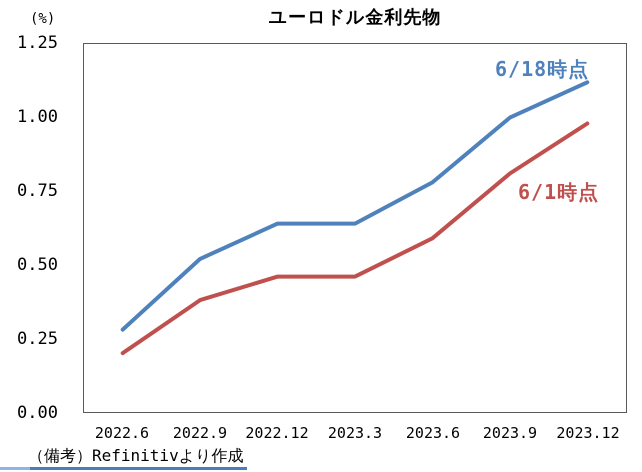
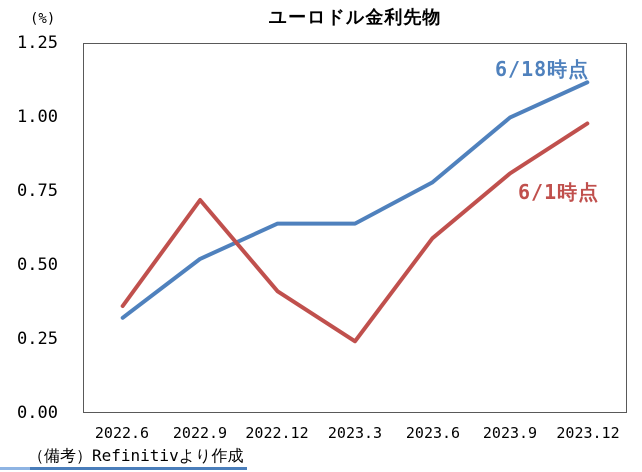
6/18時点/2022.6: 0.28 -> 0.32
6/1時点/2022.6: 0.20 -> 0.36
6/1時点/2022.9: 0.38 -> 0.72
6/1時点/2022.12: 0.46 -> 0.41
6/1時点/2023.3: 0.46 -> 0.24
